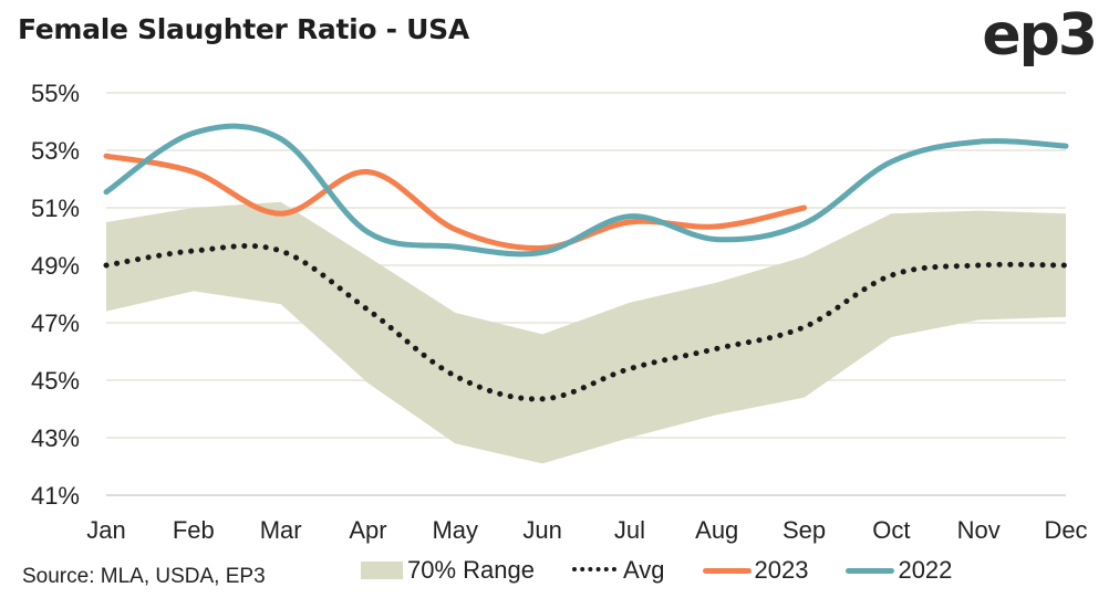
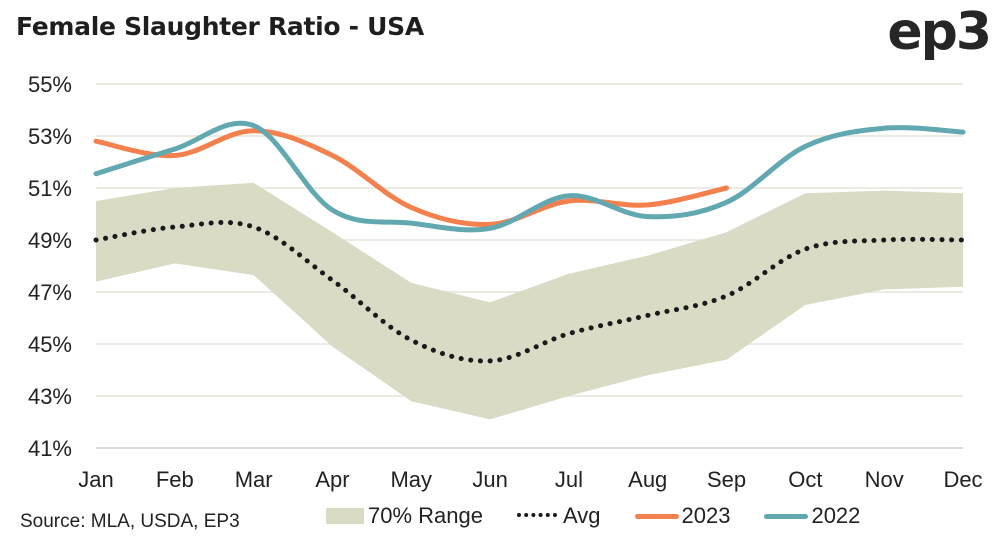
2022/Feb: 53.6% -> 52.5%
2023/Mar: 50.8% -> 53.2%
